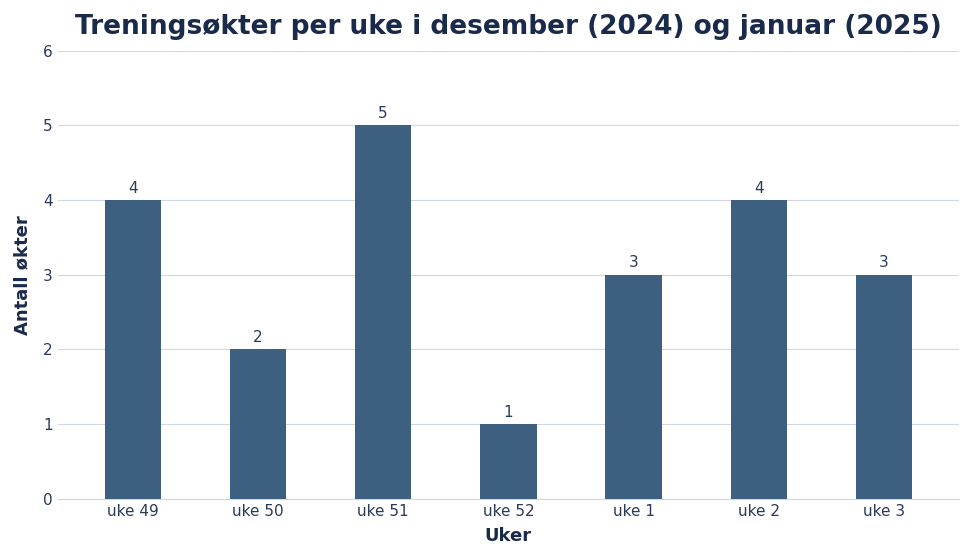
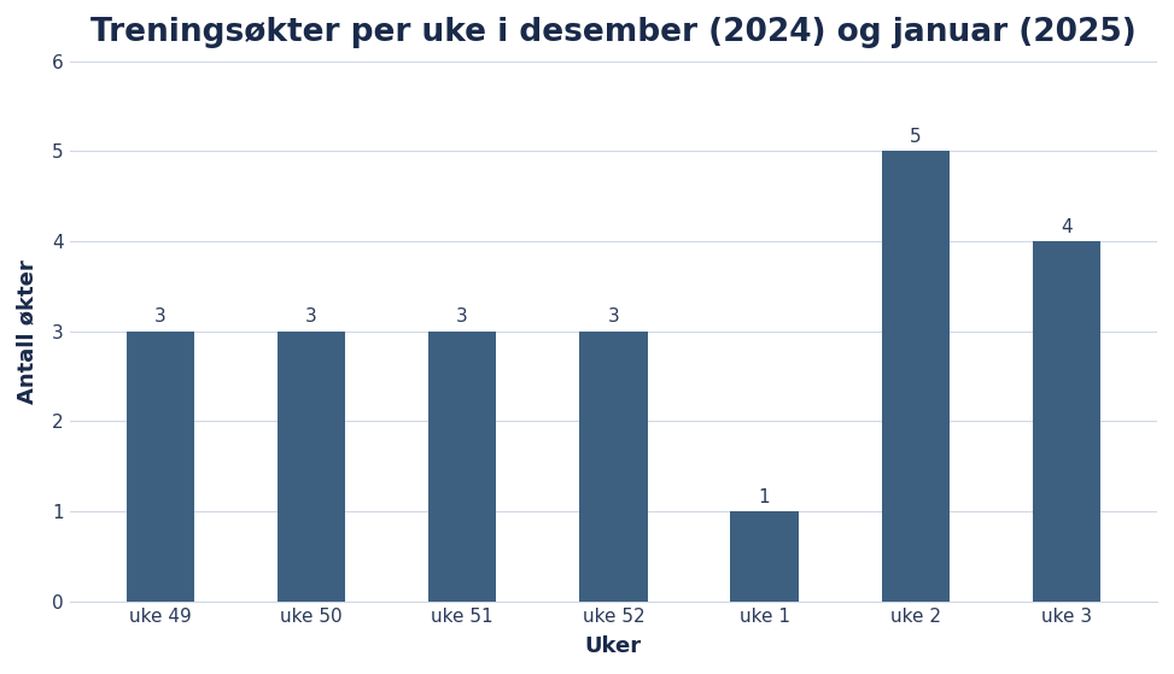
uke 49: 4 -> 3
uke 50: 2 -> 3
uke 51: 5 -> 3
uke 52: 1 -> 3
uke 1: 3 -> 1
uke 2: 4 -> 5
uke 3: 3 -> 4
